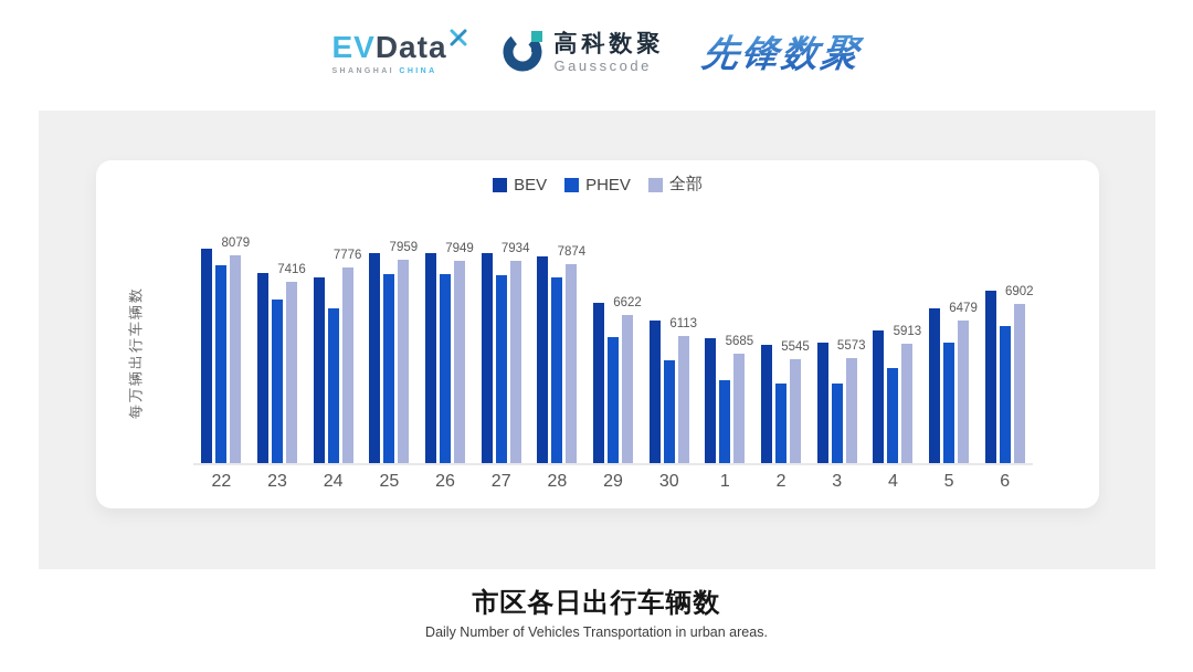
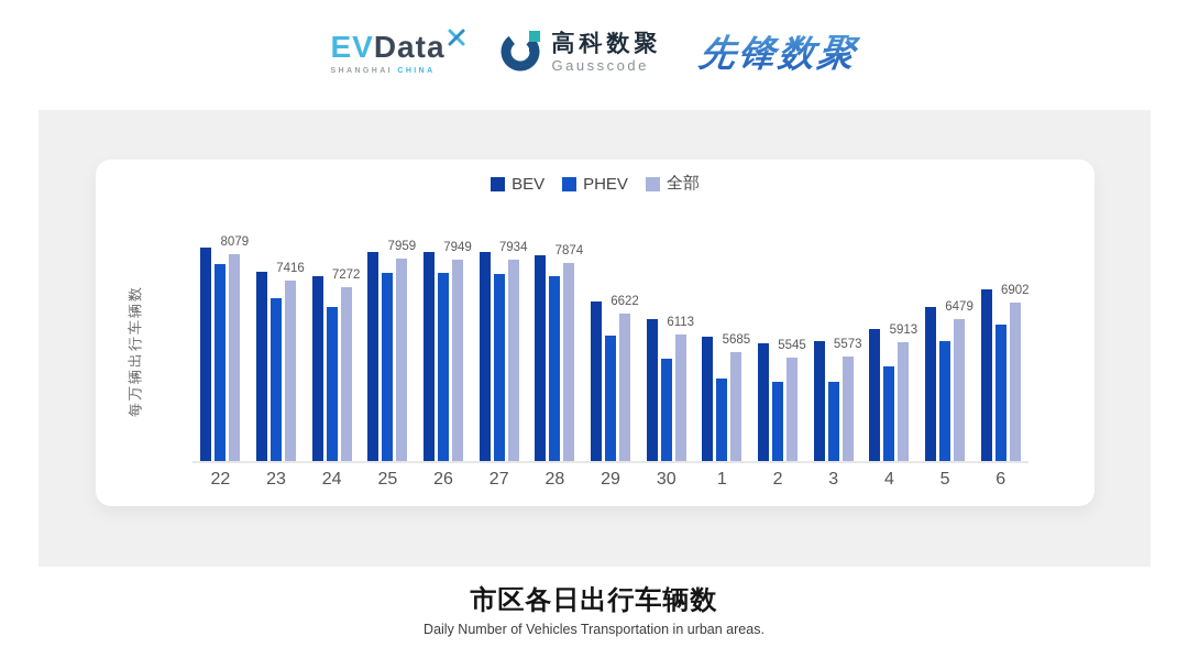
全部/24: 7776 -> 7272
